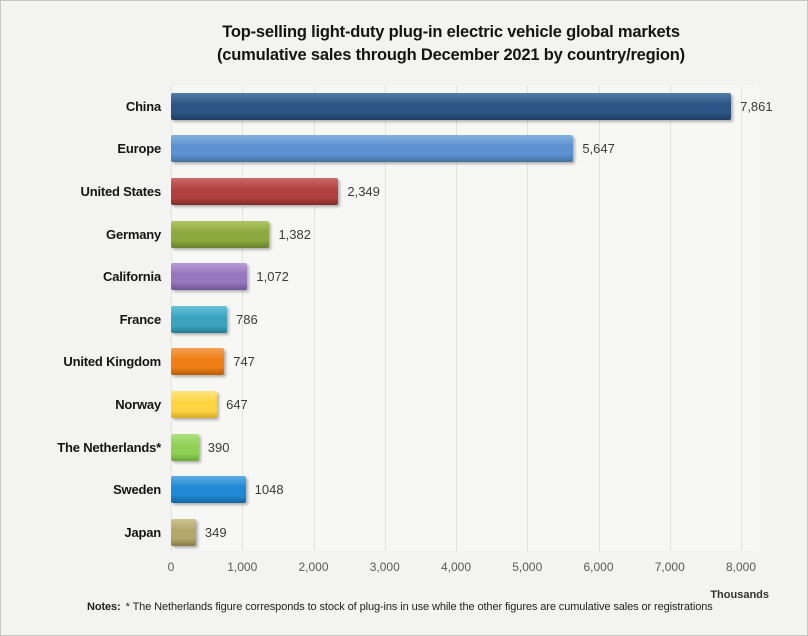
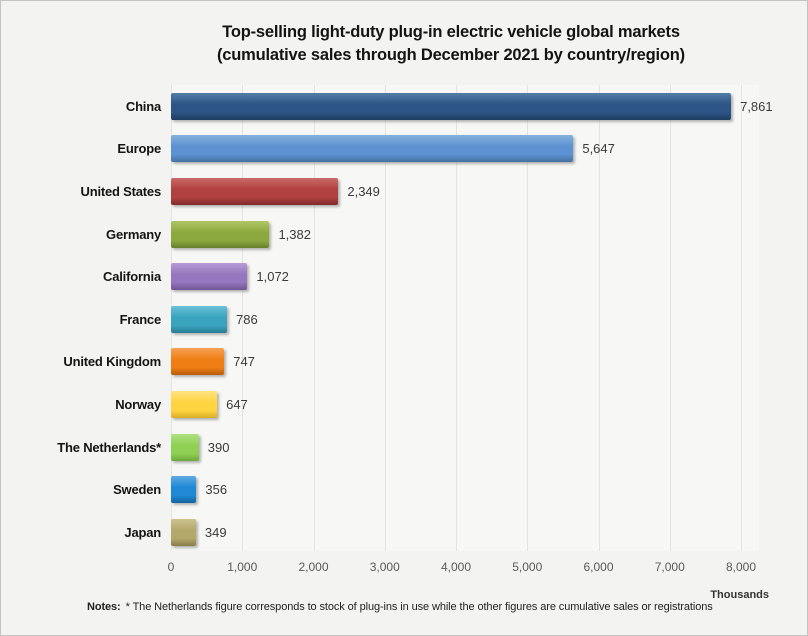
Sweden: 1048 -> 356
